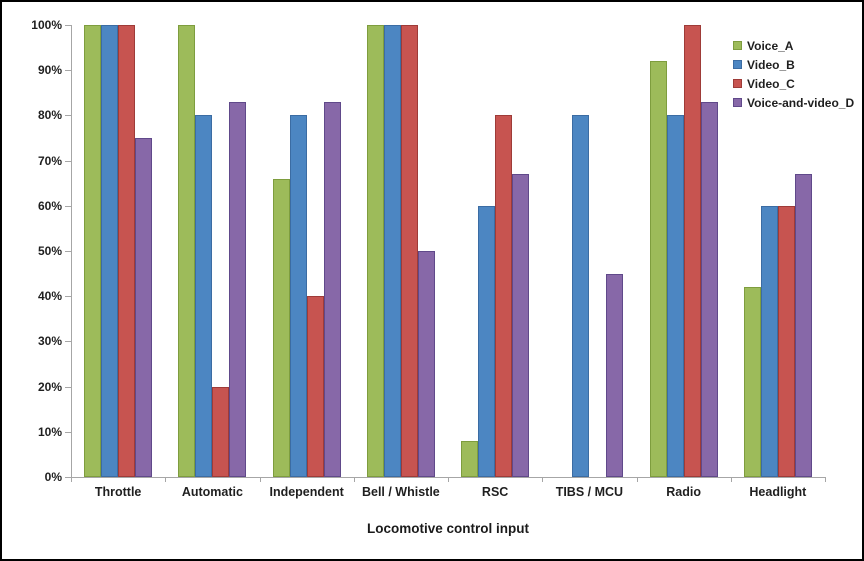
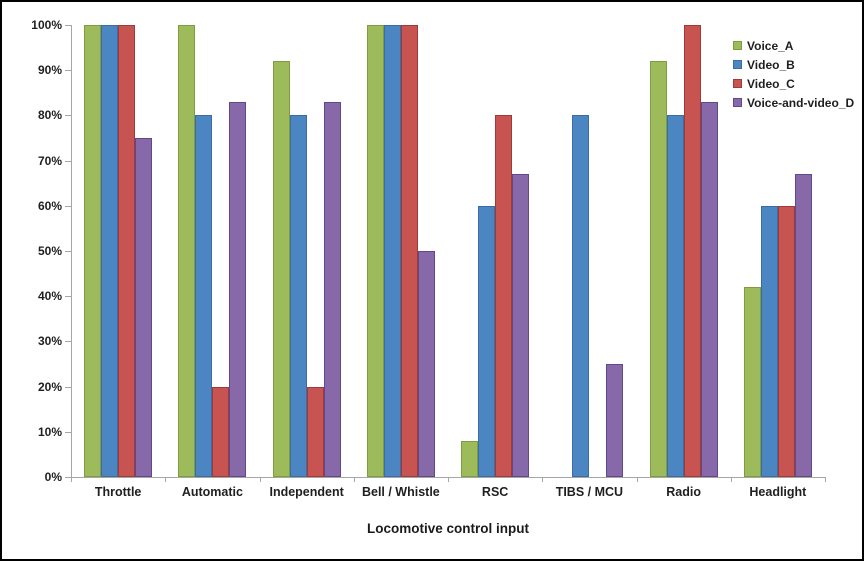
Voice_A/Independent: 66% -> 92%
Video_C/Independent: 40% -> 20%
Voice-and-video_D/TIBS / MCU: 45% -> 25%
